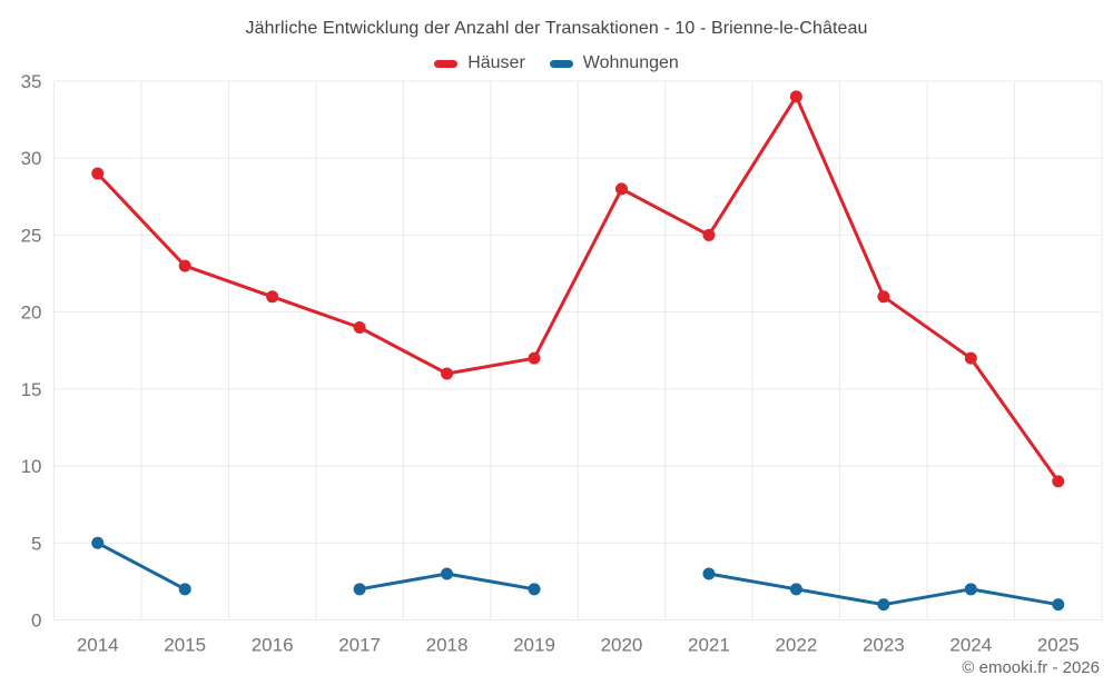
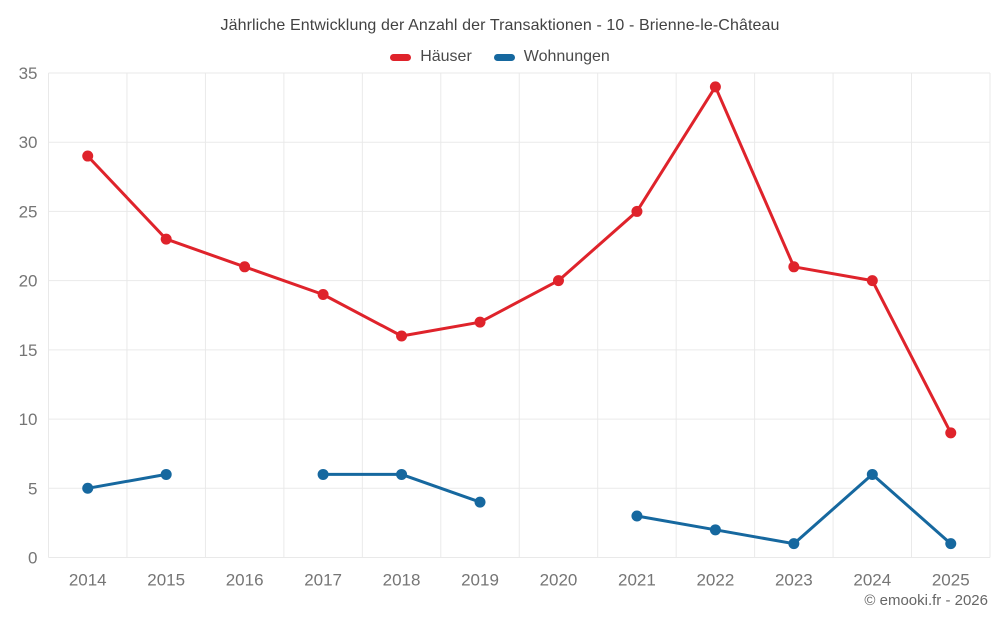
Wohnungen/2015: 2 -> 6
Wohnungen/2017: 2 -> 6
Wohnungen/2018: 3 -> 6
Wohnungen/2019: 2 -> 4
Häuser/2020: 28 -> 20
Häuser/2024: 17 -> 20
Wohnungen/2024: 2 -> 6
